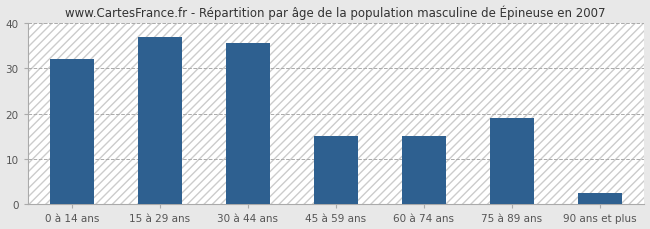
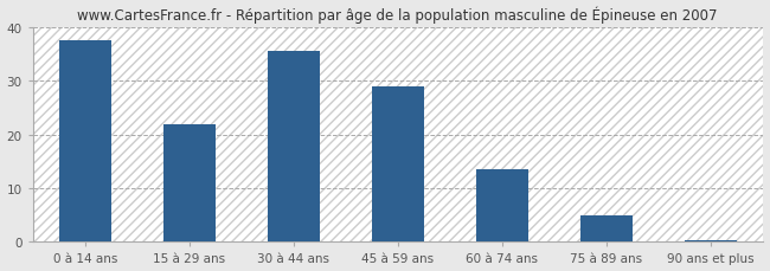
0 à 14 ans: 32.0 -> 37.5
15 à 29 ans: 37.0 -> 22.0
45 à 59 ans: 15.0 -> 29.0
60 à 74 ans: 15.0 -> 13.5
75 à 89 ans: 19.0 -> 5.0
90 ans et plus: 2.5 -> 0.4
